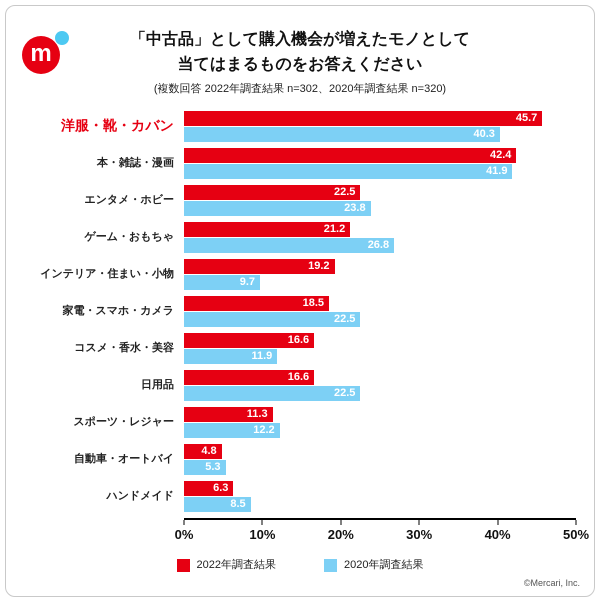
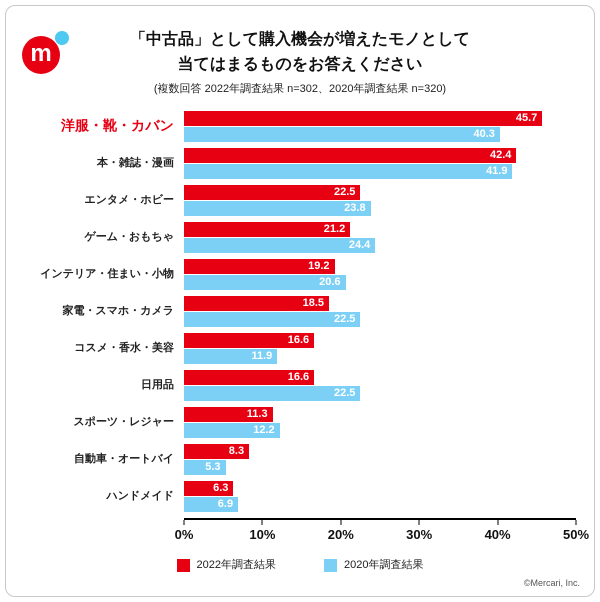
2020年調査結果/ゲーム・おもちゃ: 26.8 -> 24.4
2020年調査結果/インテリア・住まい・小物: 9.7 -> 20.6
2022年調査結果/自動車・オートバイ: 4.8 -> 8.3
2020年調査結果/ハンドメイド: 8.5 -> 6.9
